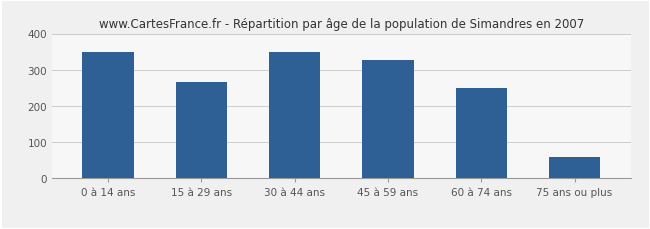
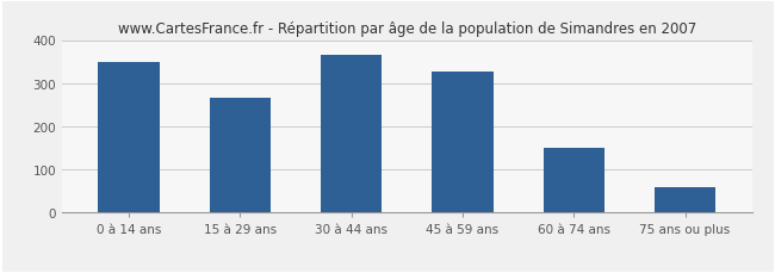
30 à 44 ans: 350 -> 365
60 à 74 ans: 250 -> 150
